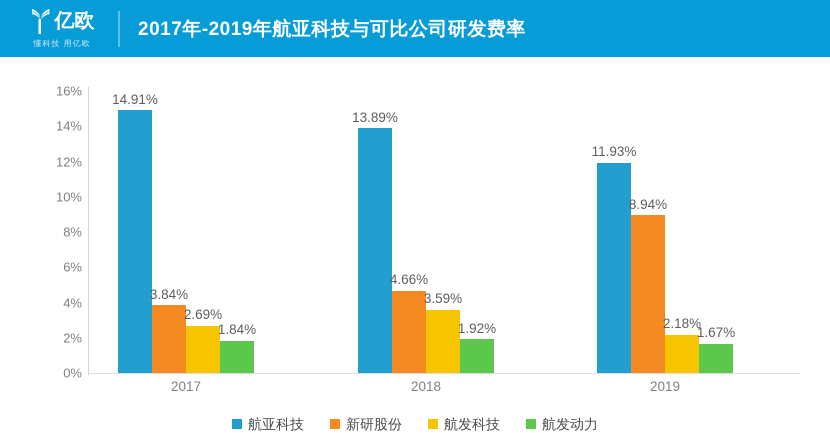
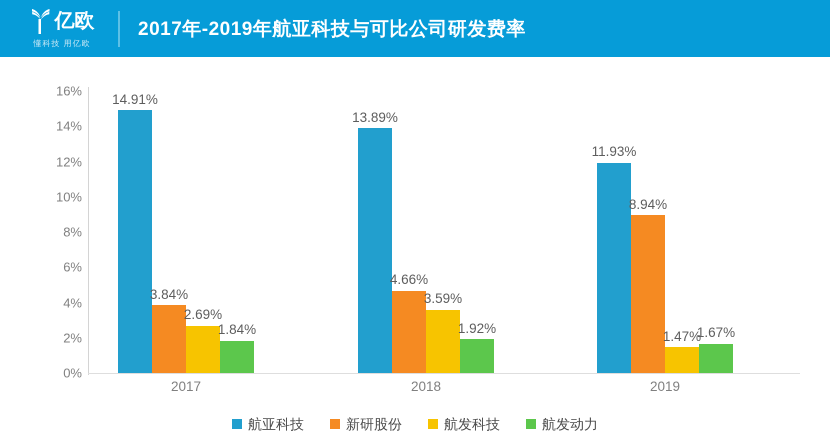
航发科技/2019: 2.18% -> 1.47%
